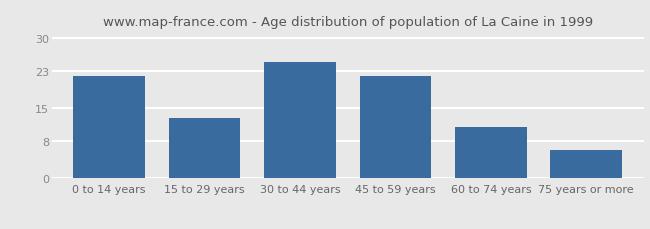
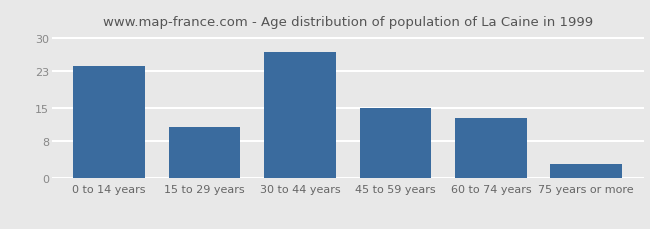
0 to 14 years: 22 -> 24
15 to 29 years: 13 -> 11
30 to 44 years: 25 -> 27
45 to 59 years: 22 -> 15
60 to 74 years: 11 -> 13
75 years or more: 6 -> 3
